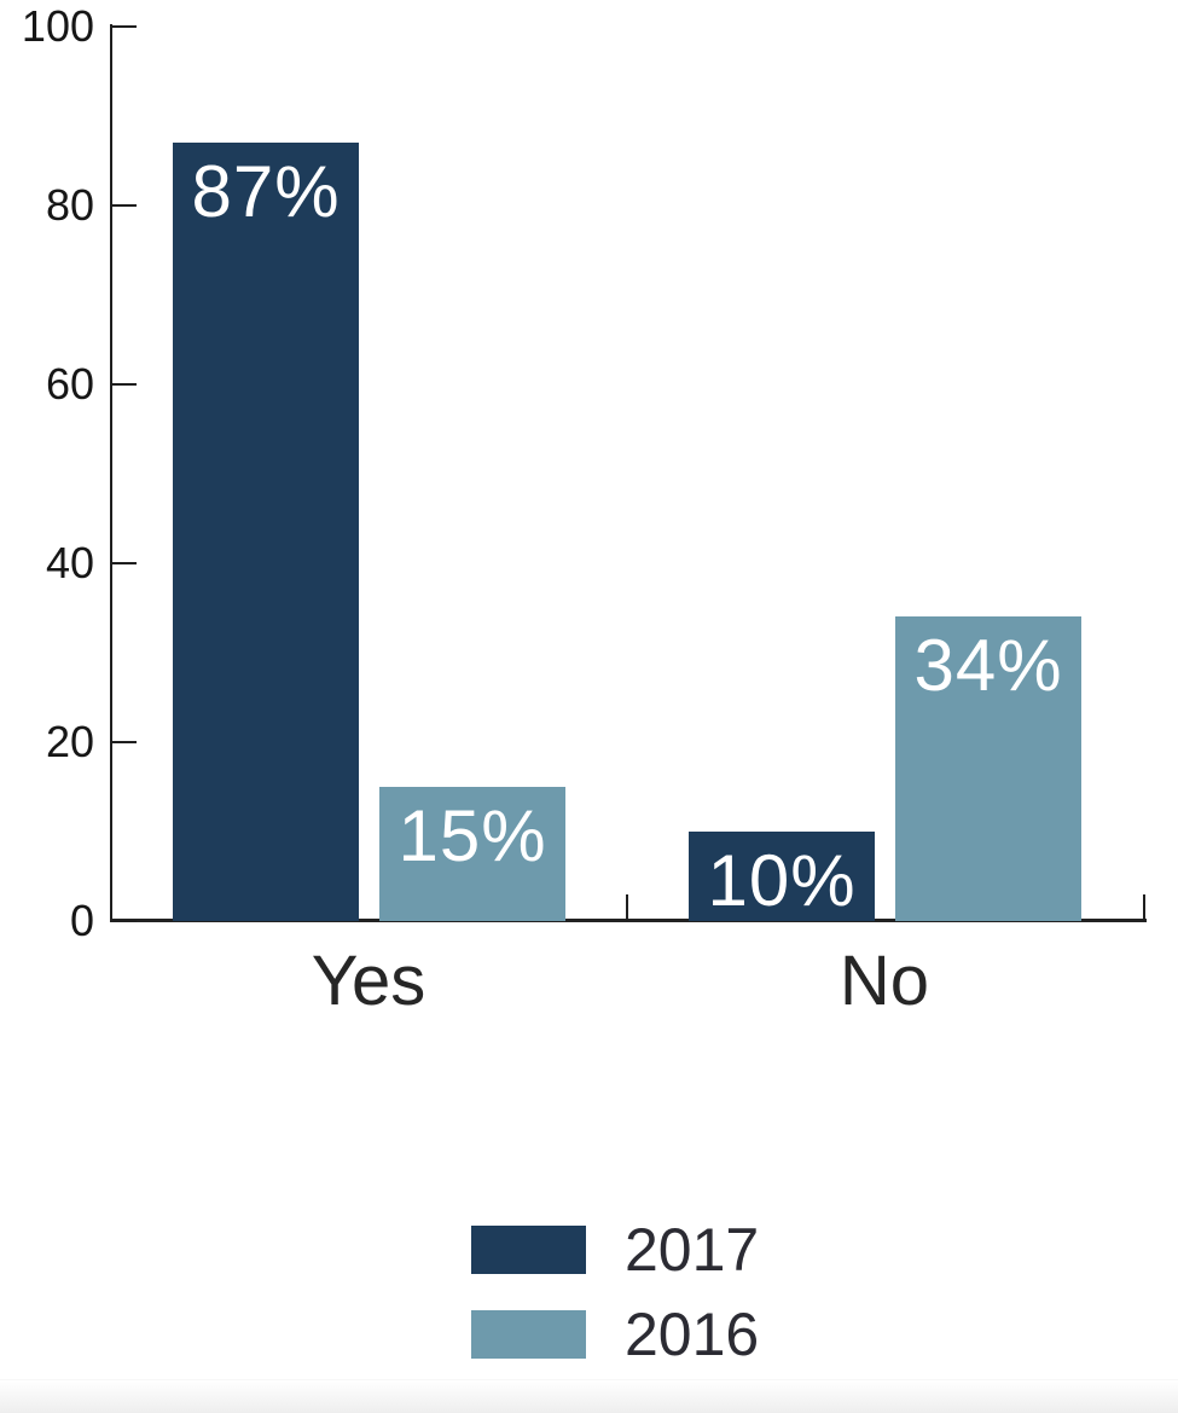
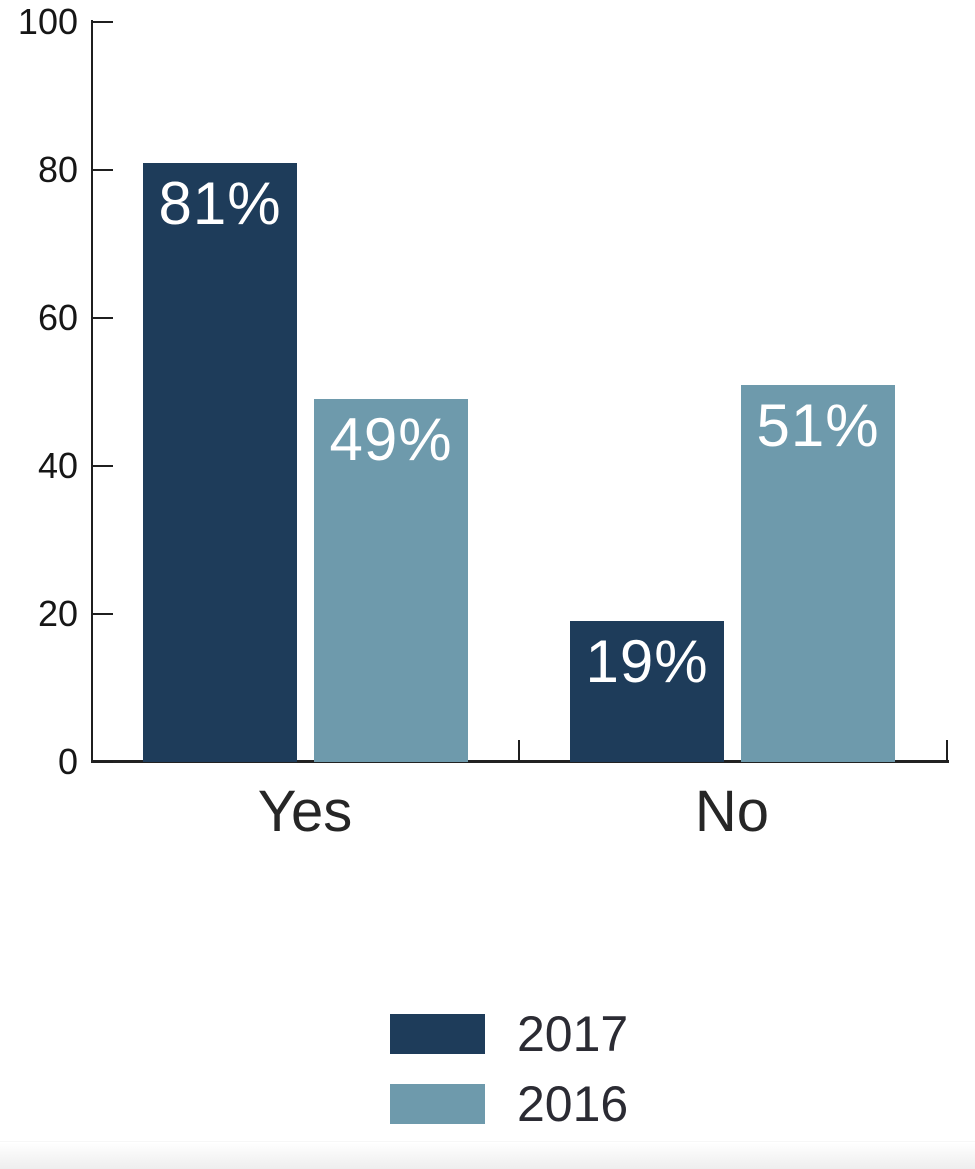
2017/Yes: 87% -> 81%
2016/Yes: 15% -> 49%
2017/No: 10% -> 19%
2016/No: 34% -> 51%
